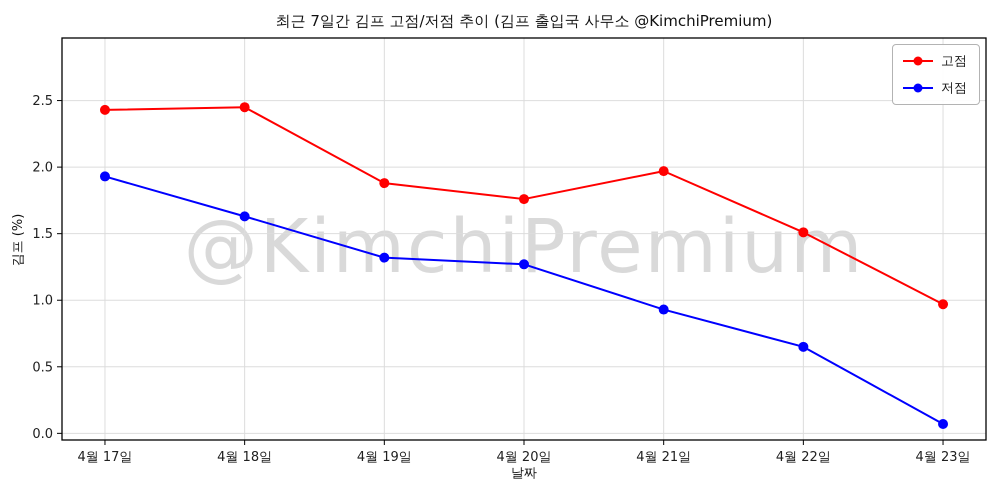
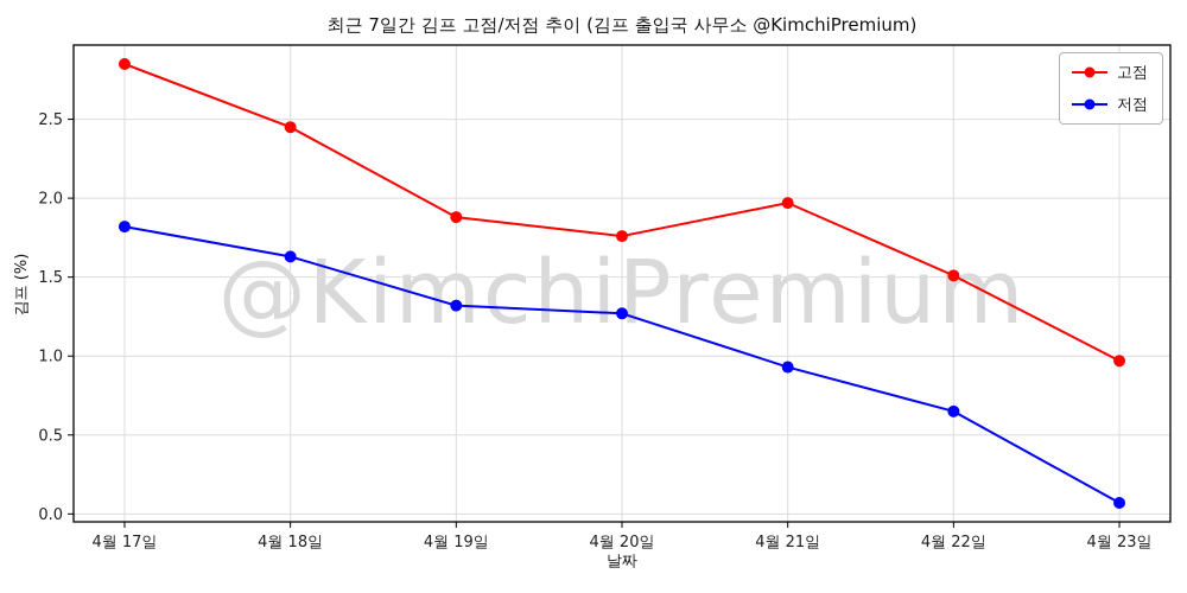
고점/4월 17일: 2.43 -> 2.85
저점/4월 17일: 1.93 -> 1.82
